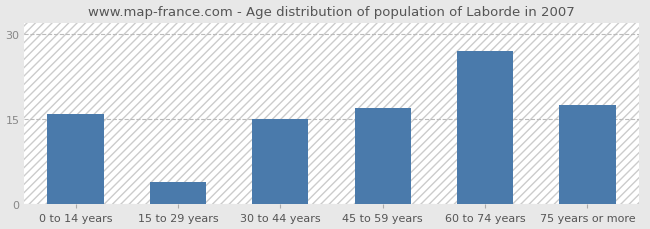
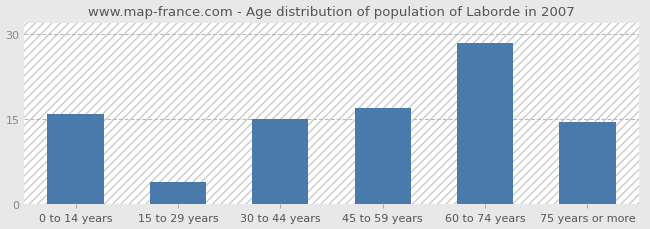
60 to 74 years: 27.0 -> 28.5
75 years or more: 17.6 -> 14.5
